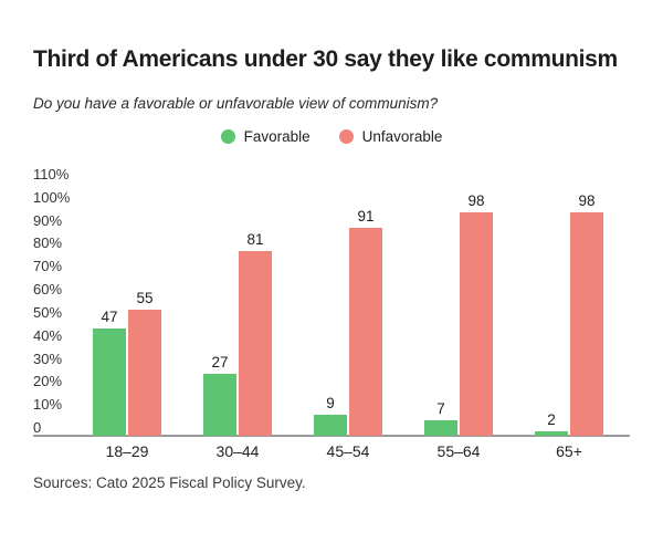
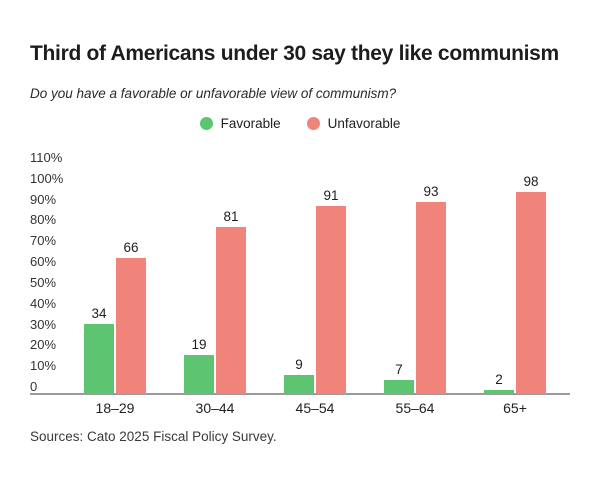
Favorable/18–29: 47 -> 34
Unfavorable/18–29: 55 -> 66
Favorable/30–44: 27 -> 19
Unfavorable/55–64: 98 -> 93
